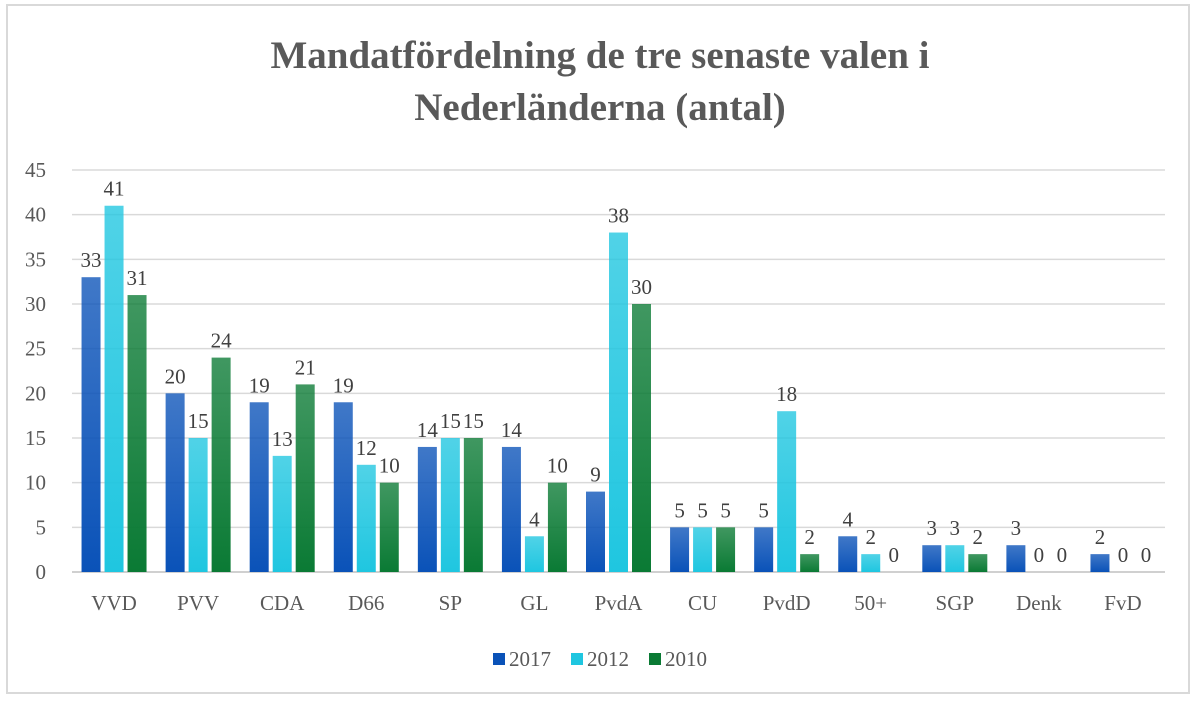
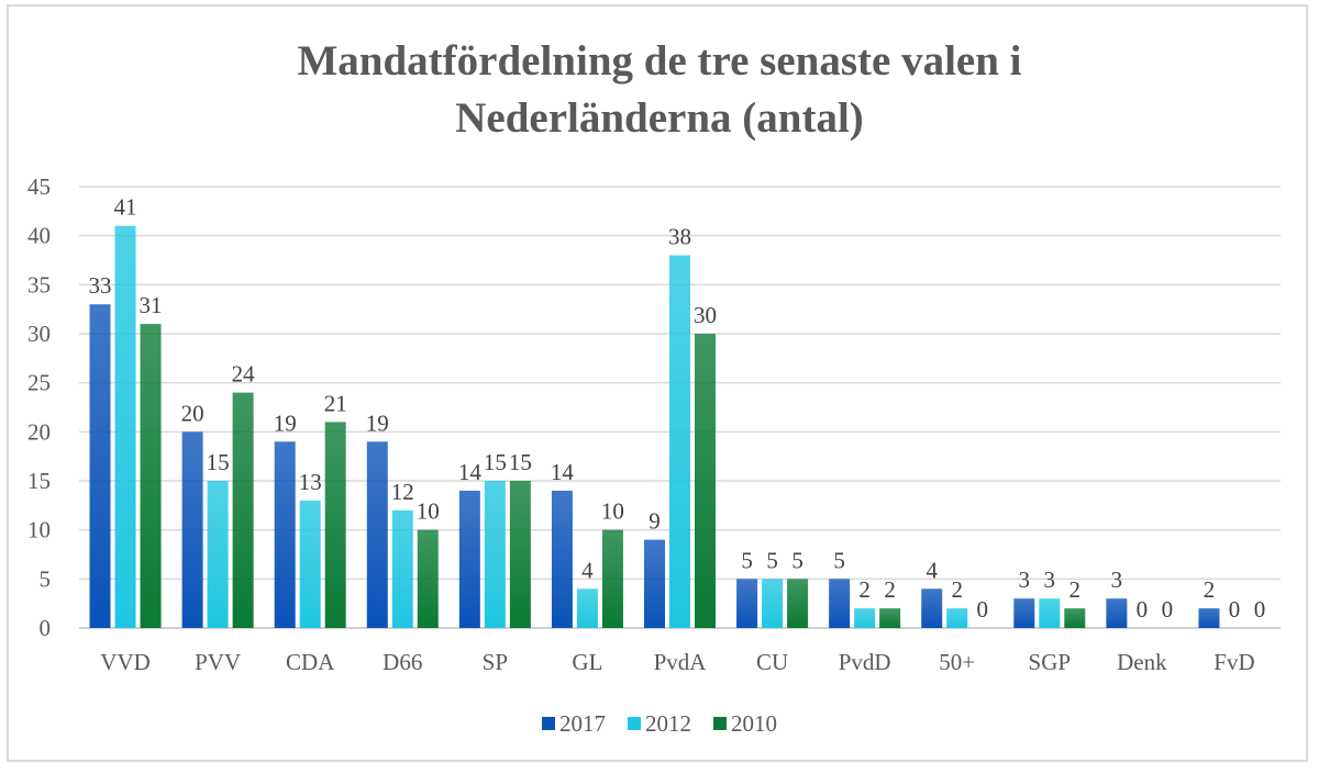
2012/PvdD: 18 -> 2
